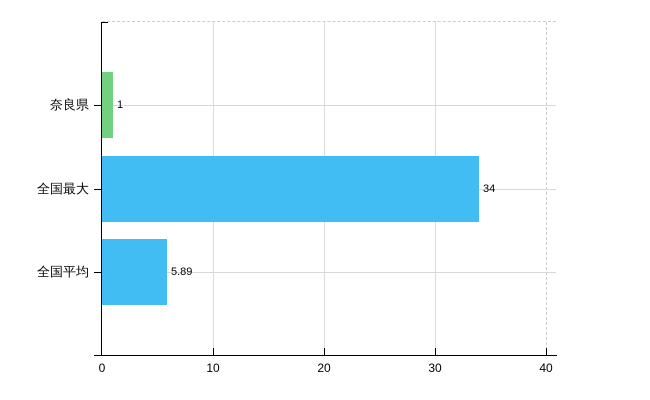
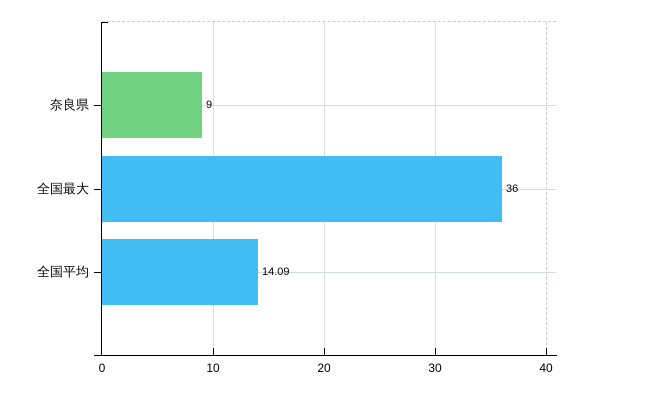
奈良県: 1 -> 9
全国最大: 34 -> 36
全国平均: 5.89 -> 14.09
